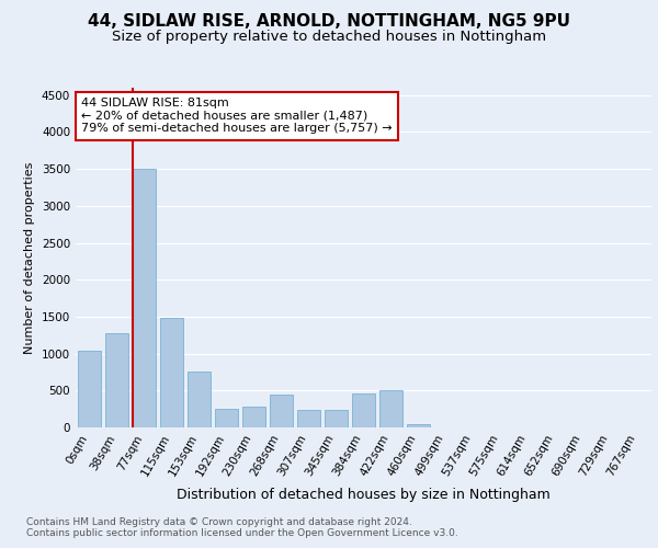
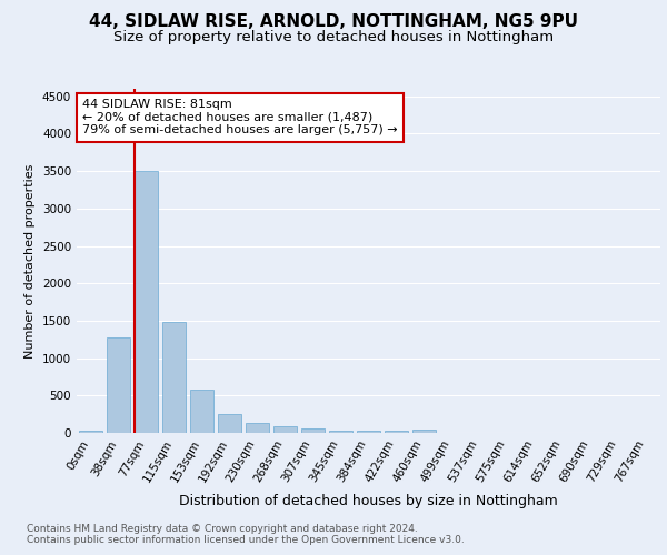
0sqm: 1040 -> 30
153sqm: 760 -> 580
230sqm: 280 -> 140
268sqm: 440 -> 90
307sqm: 240 -> 60
345sqm: 240 -> 40
384sqm: 460 -> 20
422sqm: 500 -> 40
